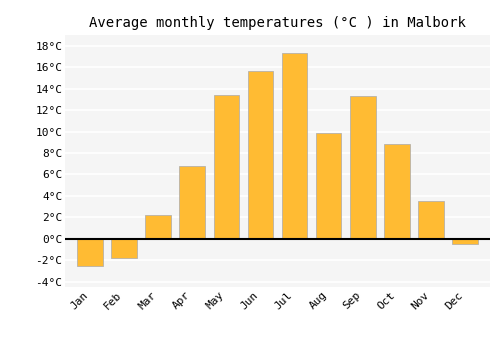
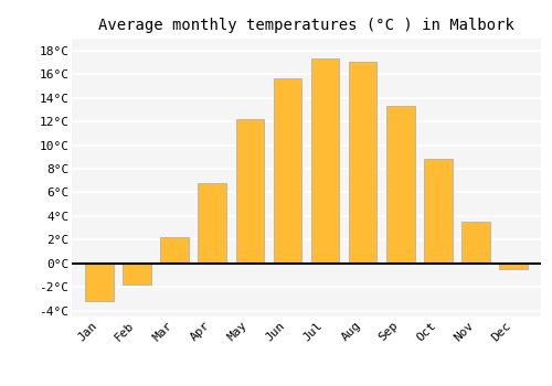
Jan: -2.5°C -> -3.2°C
May: 13.4°C -> 12.2°C
Aug: 9.9°C -> 17.0°C
